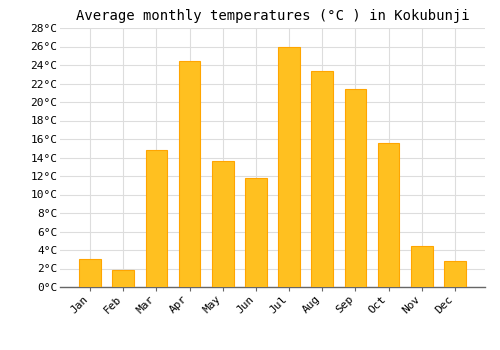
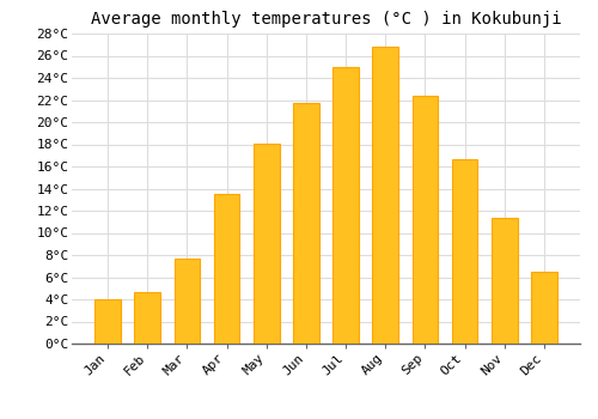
Jan: 3.0°C -> 4.0°C
Feb: 1.8°C -> 4.7°C
Mar: 14.8°C -> 7.7°C
Apr: 24.4°C -> 13.5°C
May: 13.6°C -> 18.1°C
Jun: 11.8°C -> 21.7°C
Jul: 26.0°C -> 25.0°C
Aug: 23.4°C -> 26.8°C
Sep: 21.4°C -> 22.4°C
Oct: 15.6°C -> 16.6°C
Nov: 4.4°C -> 11.3°C
Dec: 2.8°C -> 6.5°C
